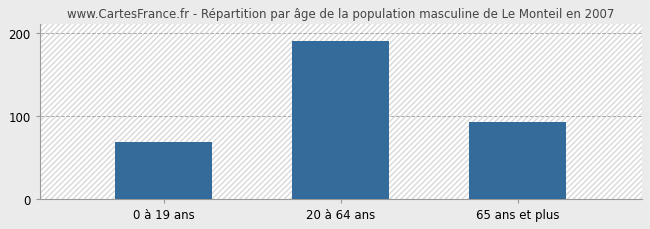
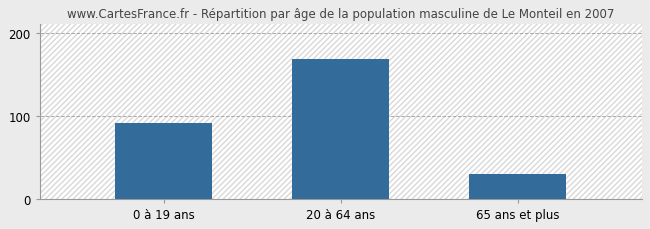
0 à 19 ans: 68 -> 91
20 à 64 ans: 190 -> 168
65 ans et plus: 92 -> 30
